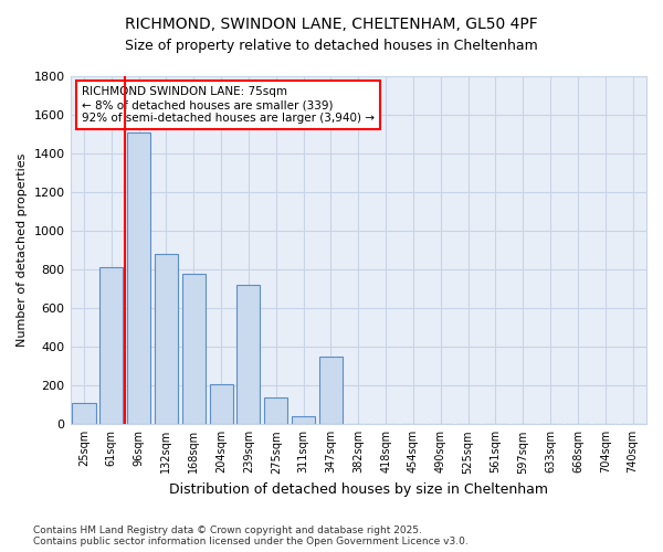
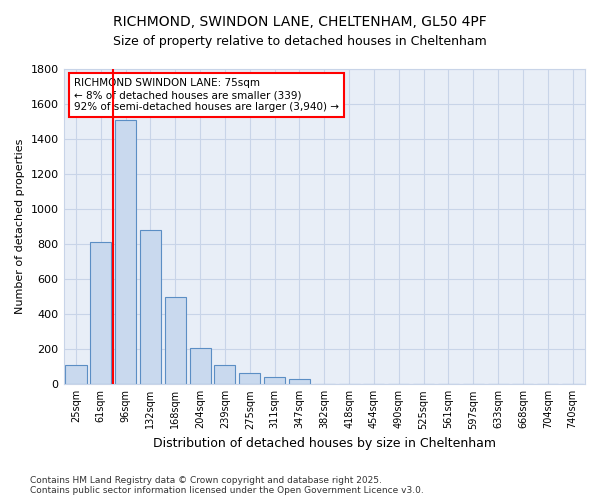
168sqm: 780 -> 500
239sqm: 720 -> 110
275sqm: 140 -> 60
347sqm: 350 -> 30
